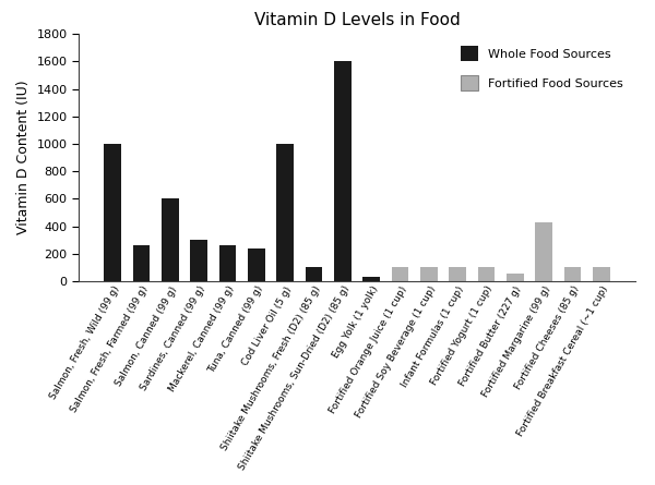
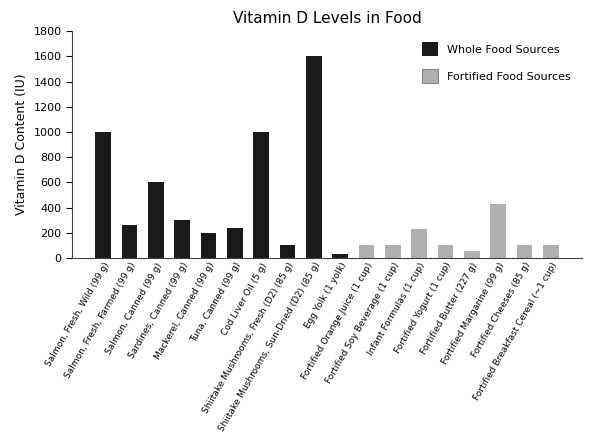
Mackerel, Canned (99 g): 260 -> 200
Infant Formulas (1 cup): 100 -> 230
